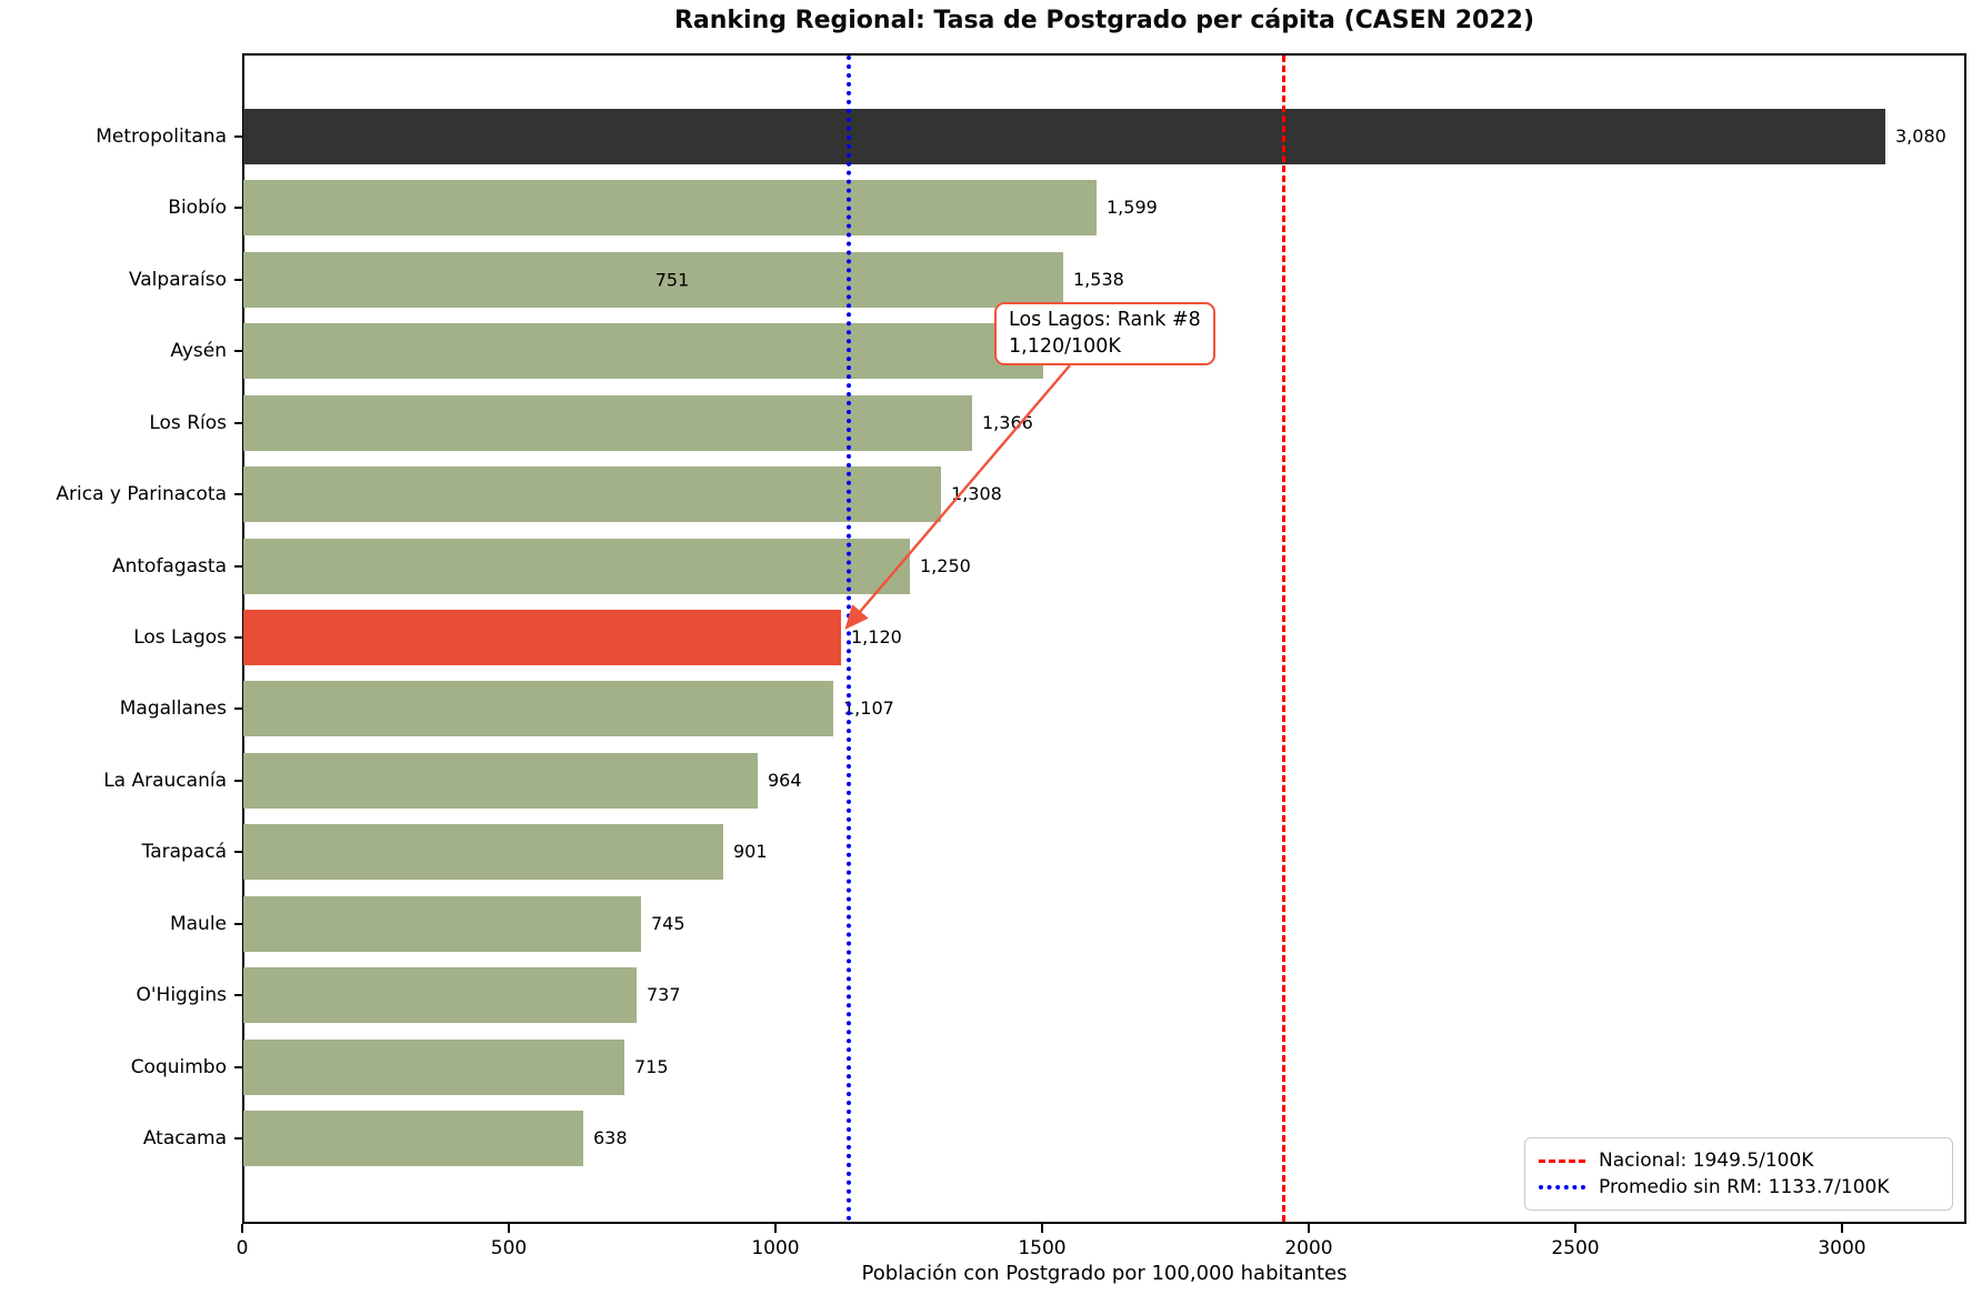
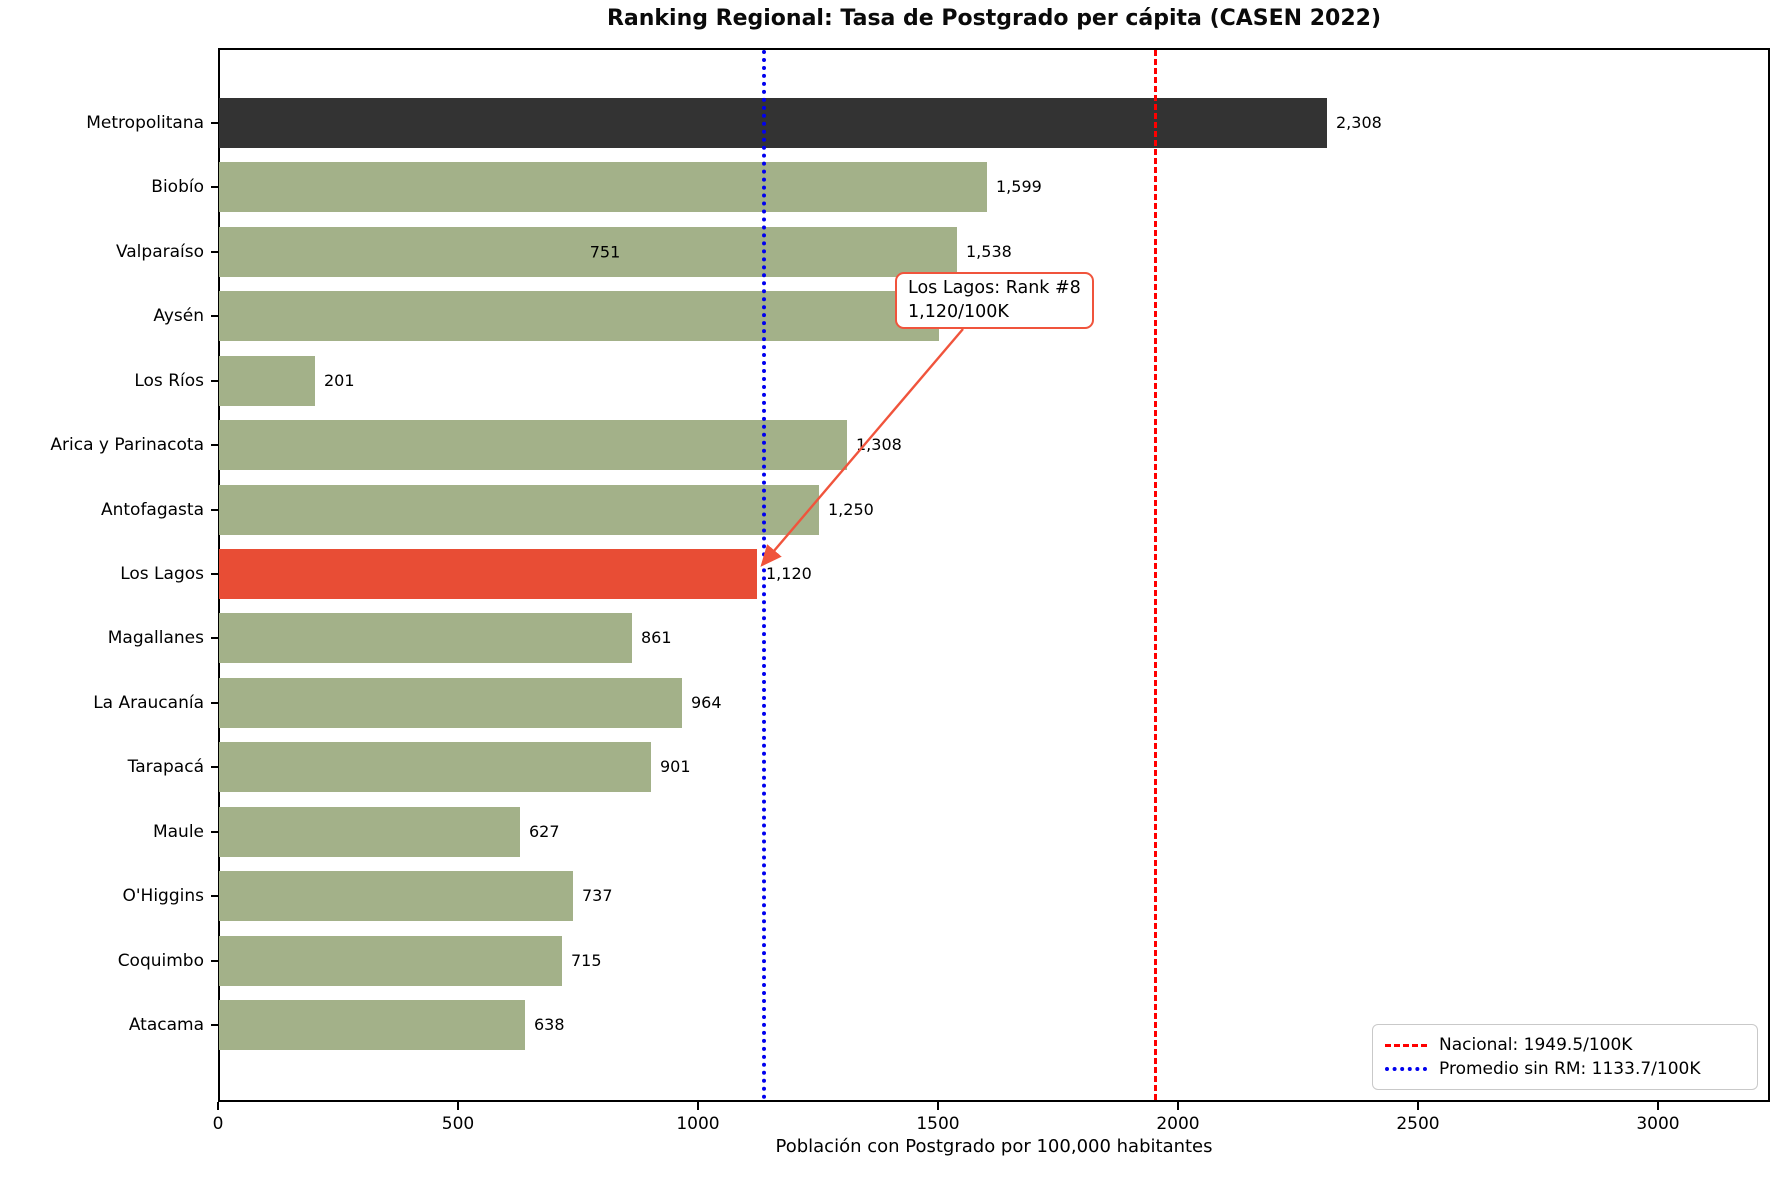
Metropolitana: 3,080 -> 2,308
Los Ríos: 1,366 -> 201
Magallanes: 1,107 -> 861
Maule: 745 -> 627
